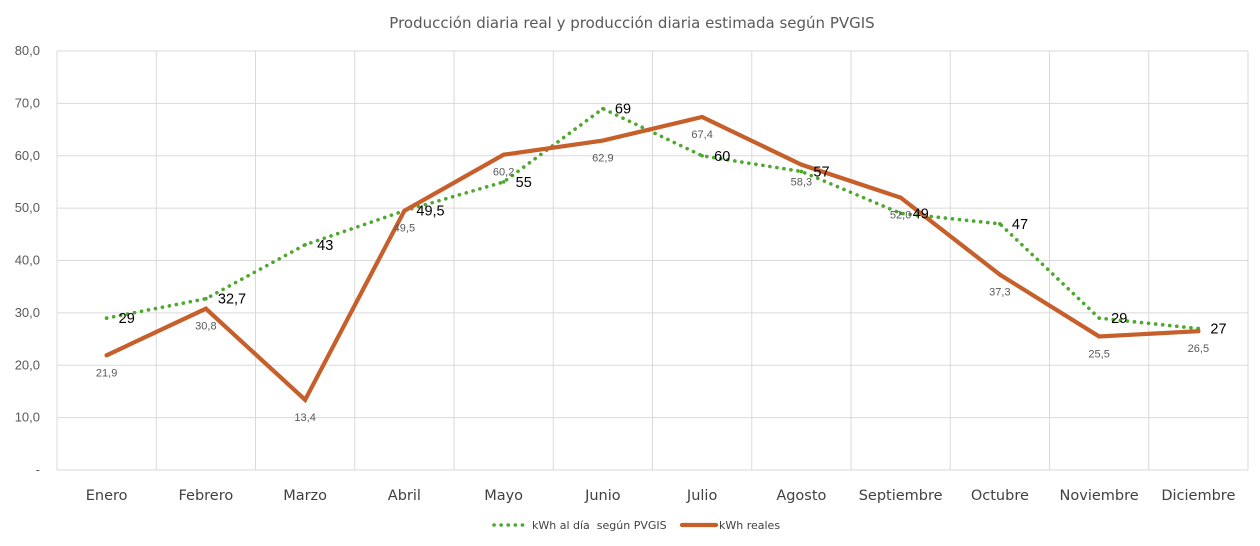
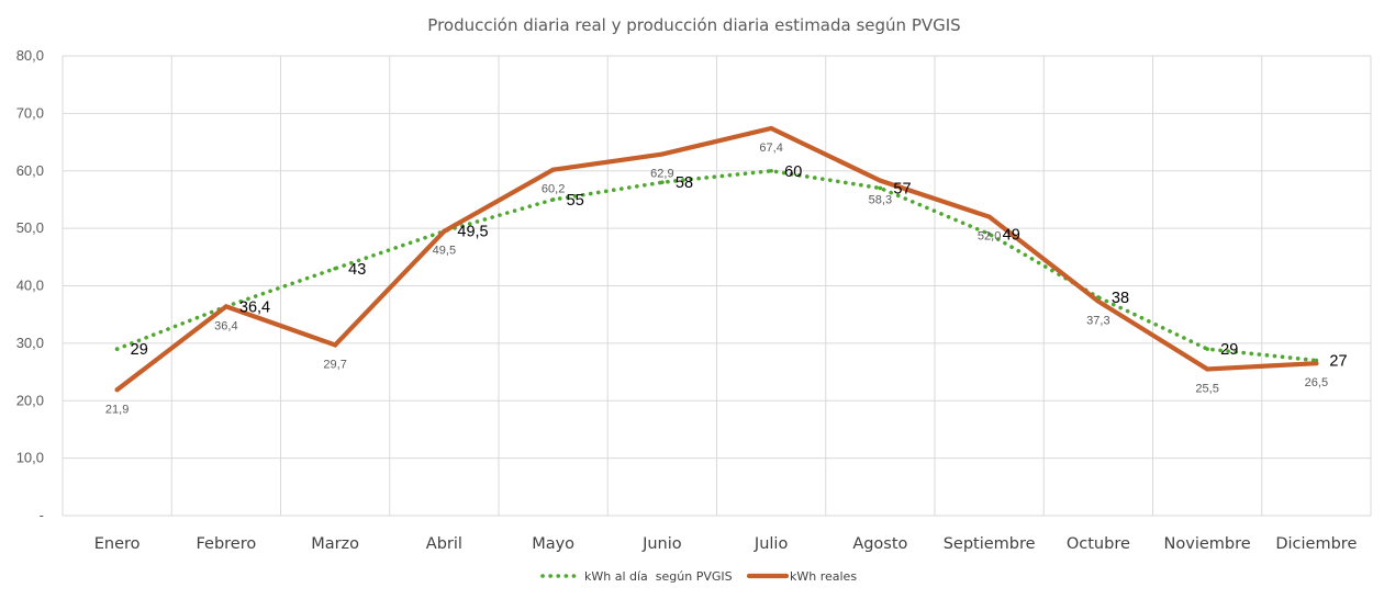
kWh al día según PVGIS/Febrero: 32,7 -> 36,4
kWh reales/Febrero: 30,8 -> 36,4
kWh reales/Marzo: 13,4 -> 29,7
kWh al día según PVGIS/Junio: 69 -> 58
kWh al día según PVGIS/Octubre: 47 -> 38
